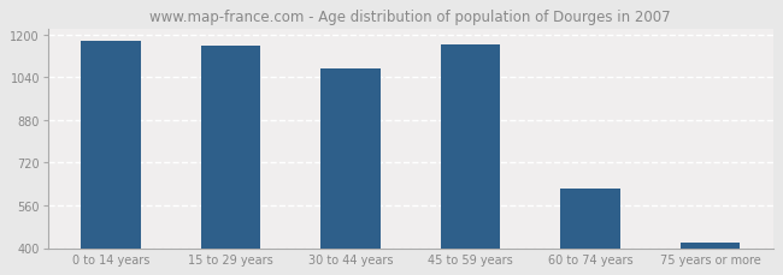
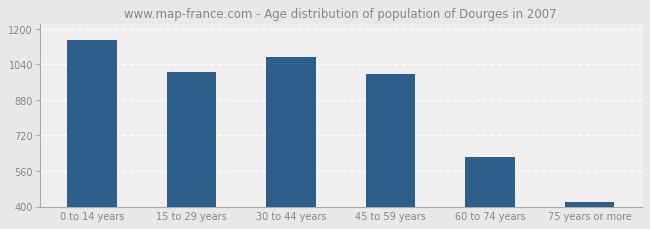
0 to 14 years: 1175 -> 1150
15 to 29 years: 1160 -> 1005
45 to 59 years: 1163 -> 995
